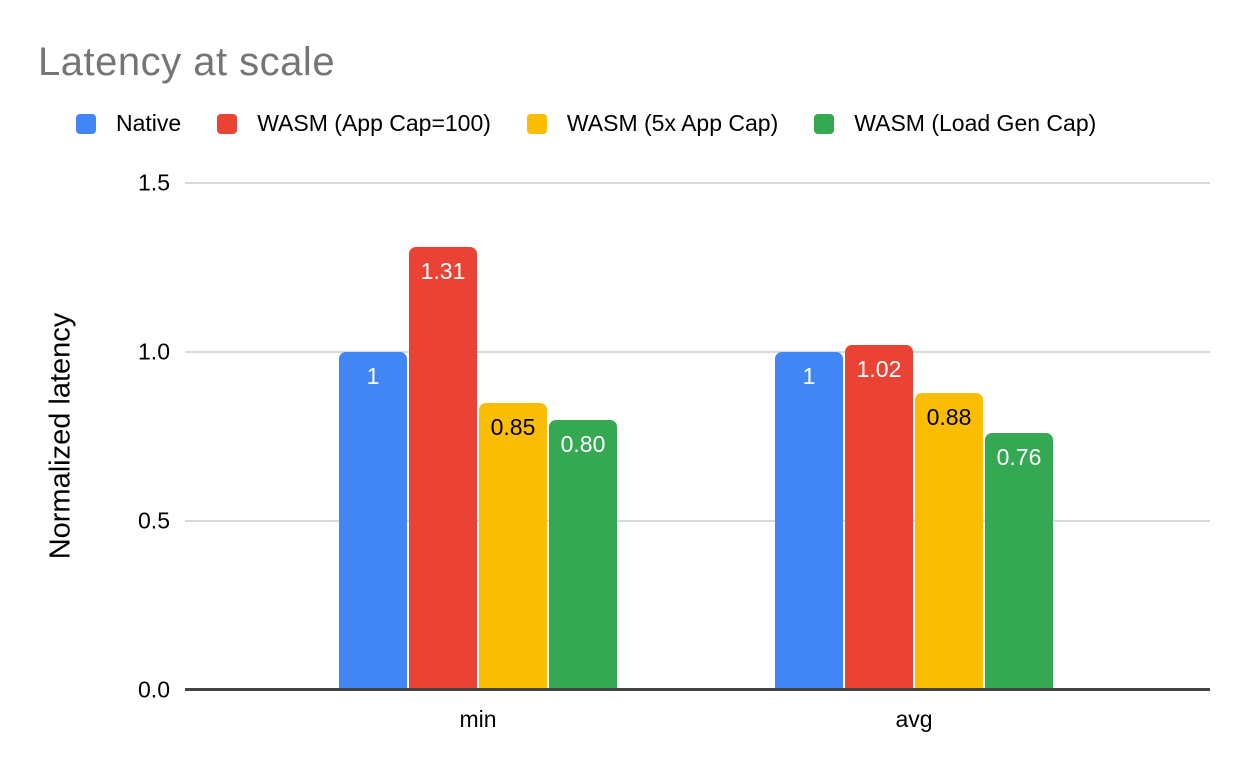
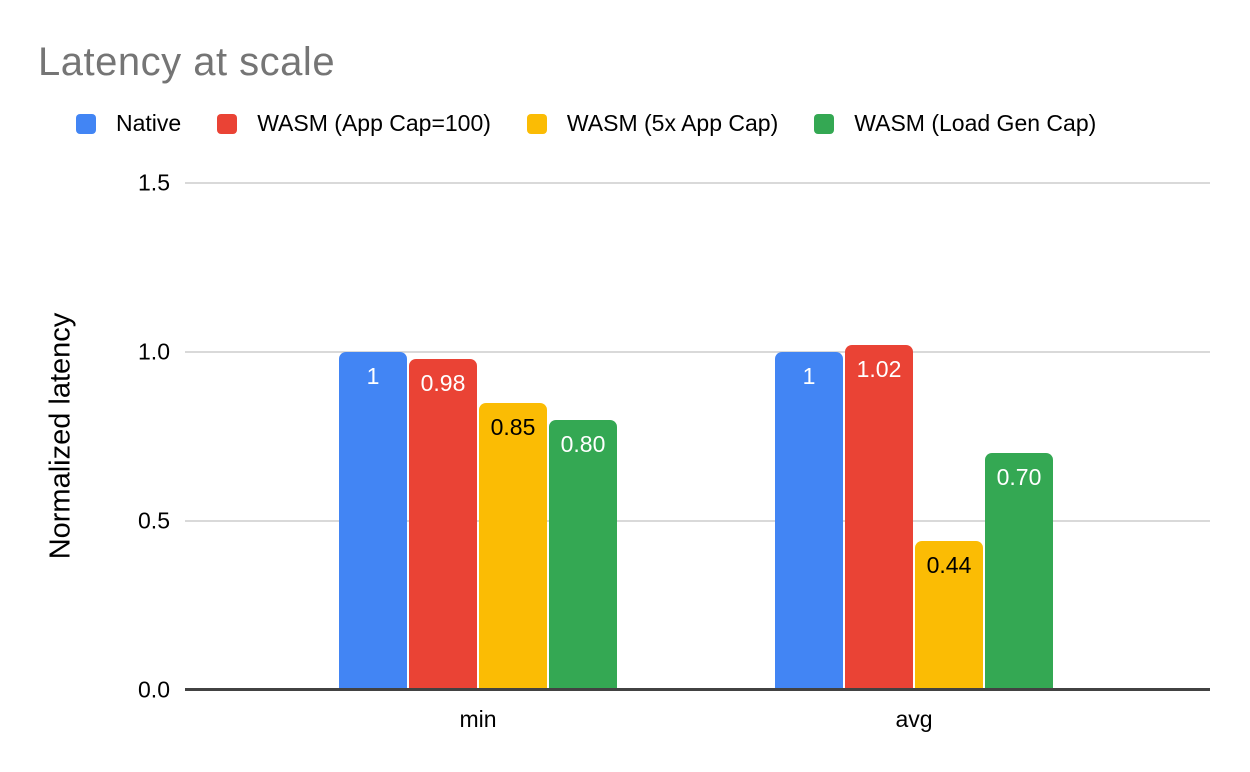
WASM (App Cap=100)/min: 1.31 -> 0.98
WASM (5x App Cap)/avg: 0.88 -> 0.44
WASM (Load Gen Cap)/avg: 0.76 -> 0.70
